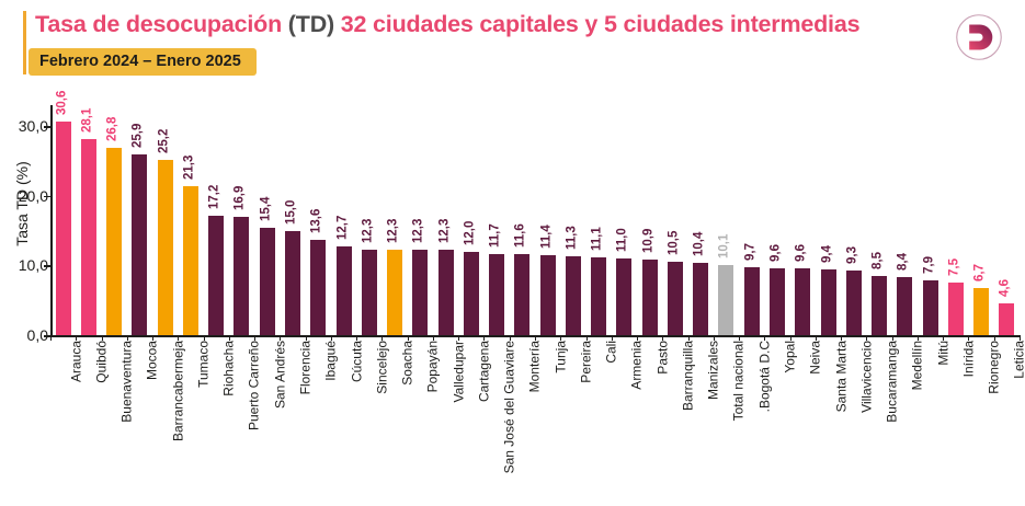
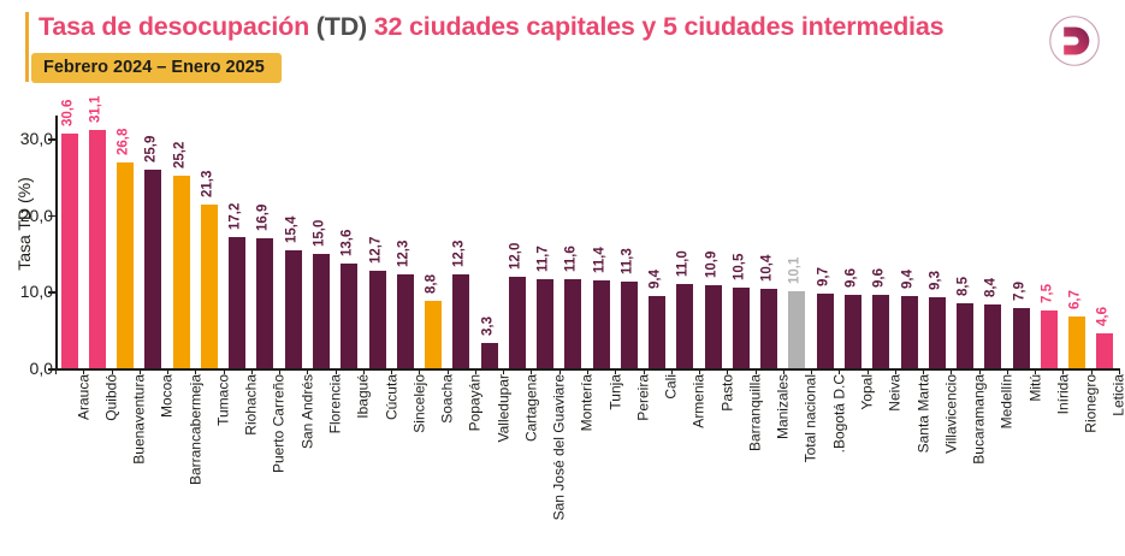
Quibdó: 28,1 -> 31,1
Soacha: 12,3 -> 8,8
Valledupar: 12,3 -> 3,3
Cali: 11,1 -> 9,4
